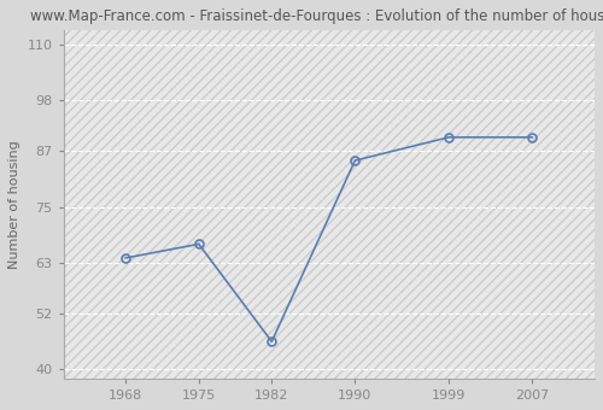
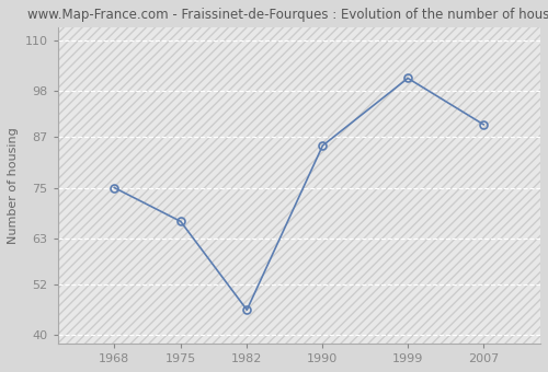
1968: 64 -> 75
1999: 90 -> 101
